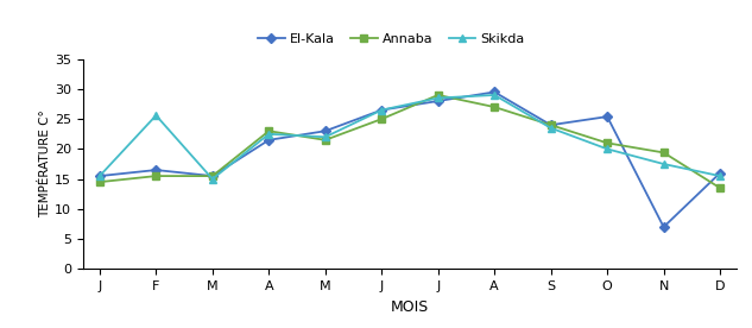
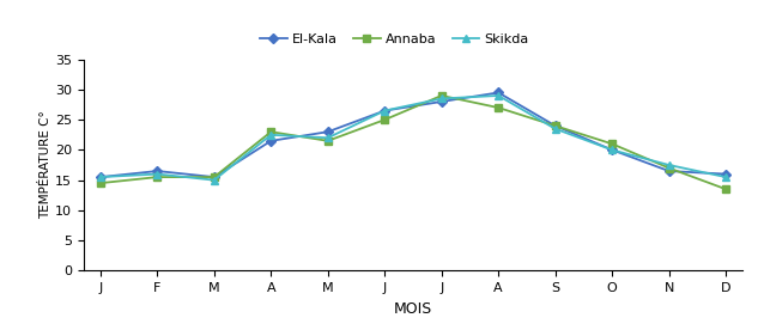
Skikda/F: 25.6 -> 16.0
El-Kala/O: 25.4 -> 20.0
El-Kala/N: 7.0 -> 16.5
Annaba/N: 19.4 -> 17.0
